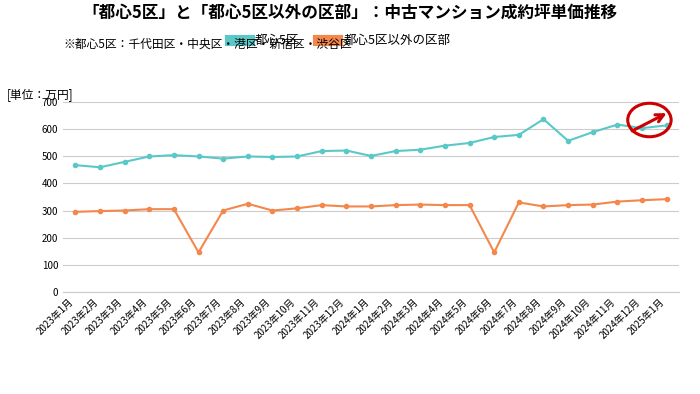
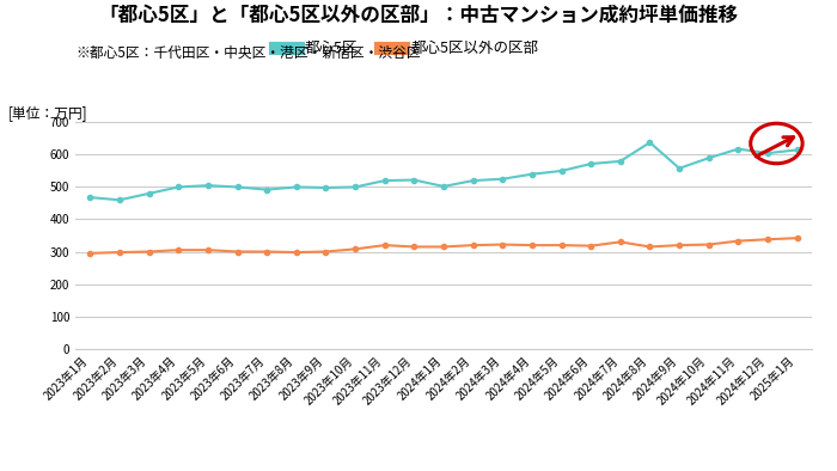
都心5区以外の区部/2023年6月: 145 -> 300
都心5区以外の区部/2023年8月: 325 -> 298
都心5区以外の区部/2024年6月: 145 -> 318
